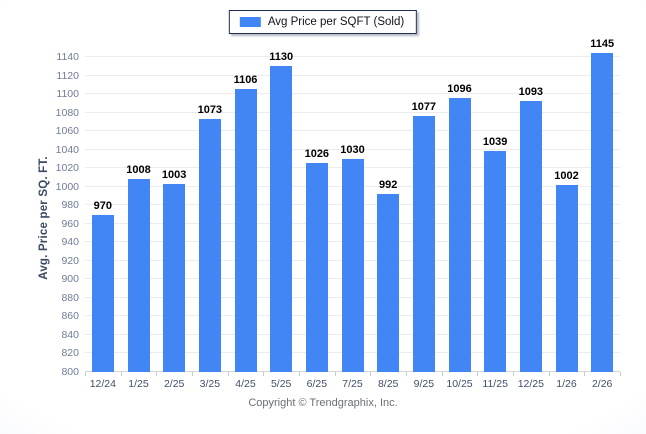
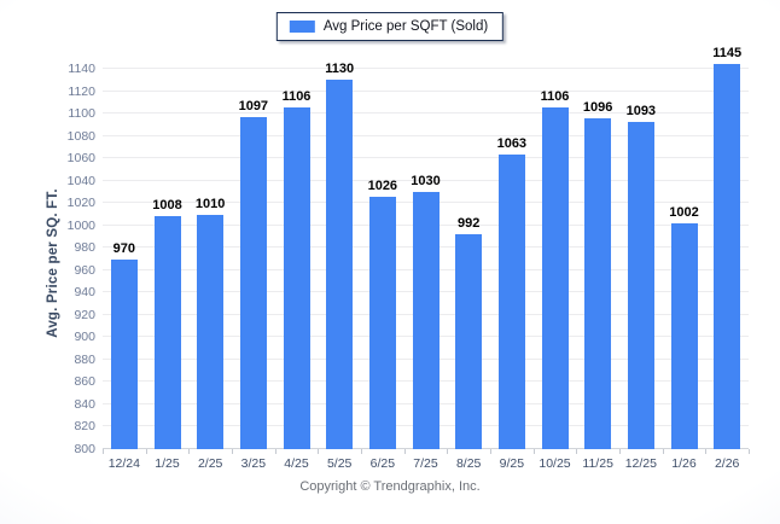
2/25: 1003 -> 1010
3/25: 1073 -> 1097
9/25: 1077 -> 1063
10/25: 1096 -> 1106
11/25: 1039 -> 1096
